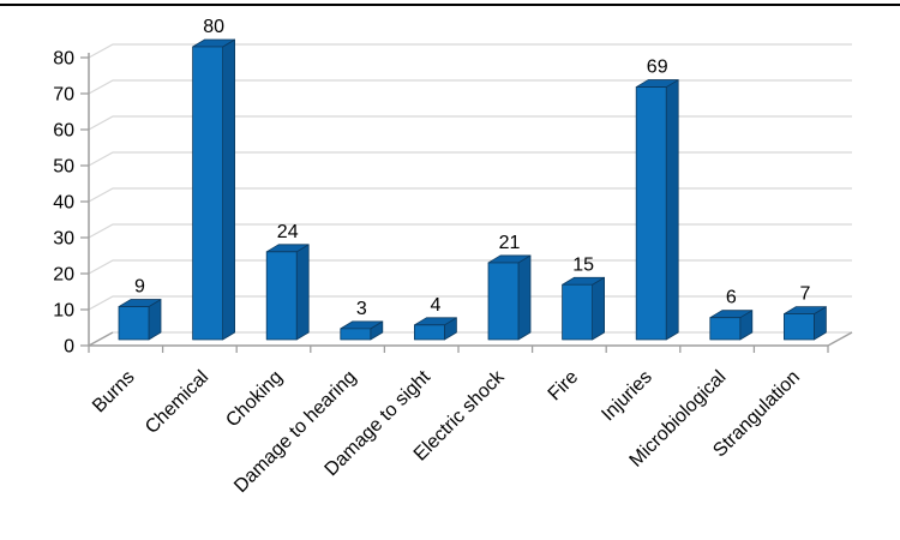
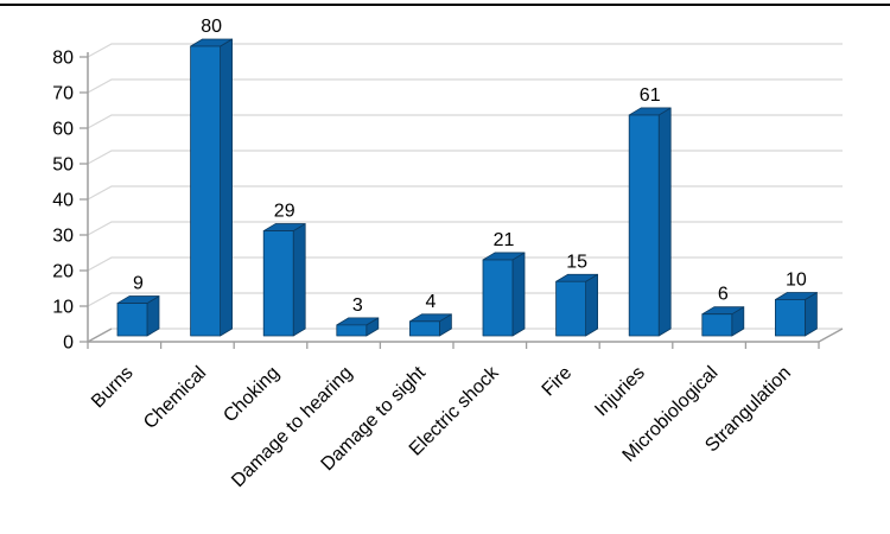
Choking: 24 -> 29
Injuries: 69 -> 61
Strangulation: 7 -> 10
